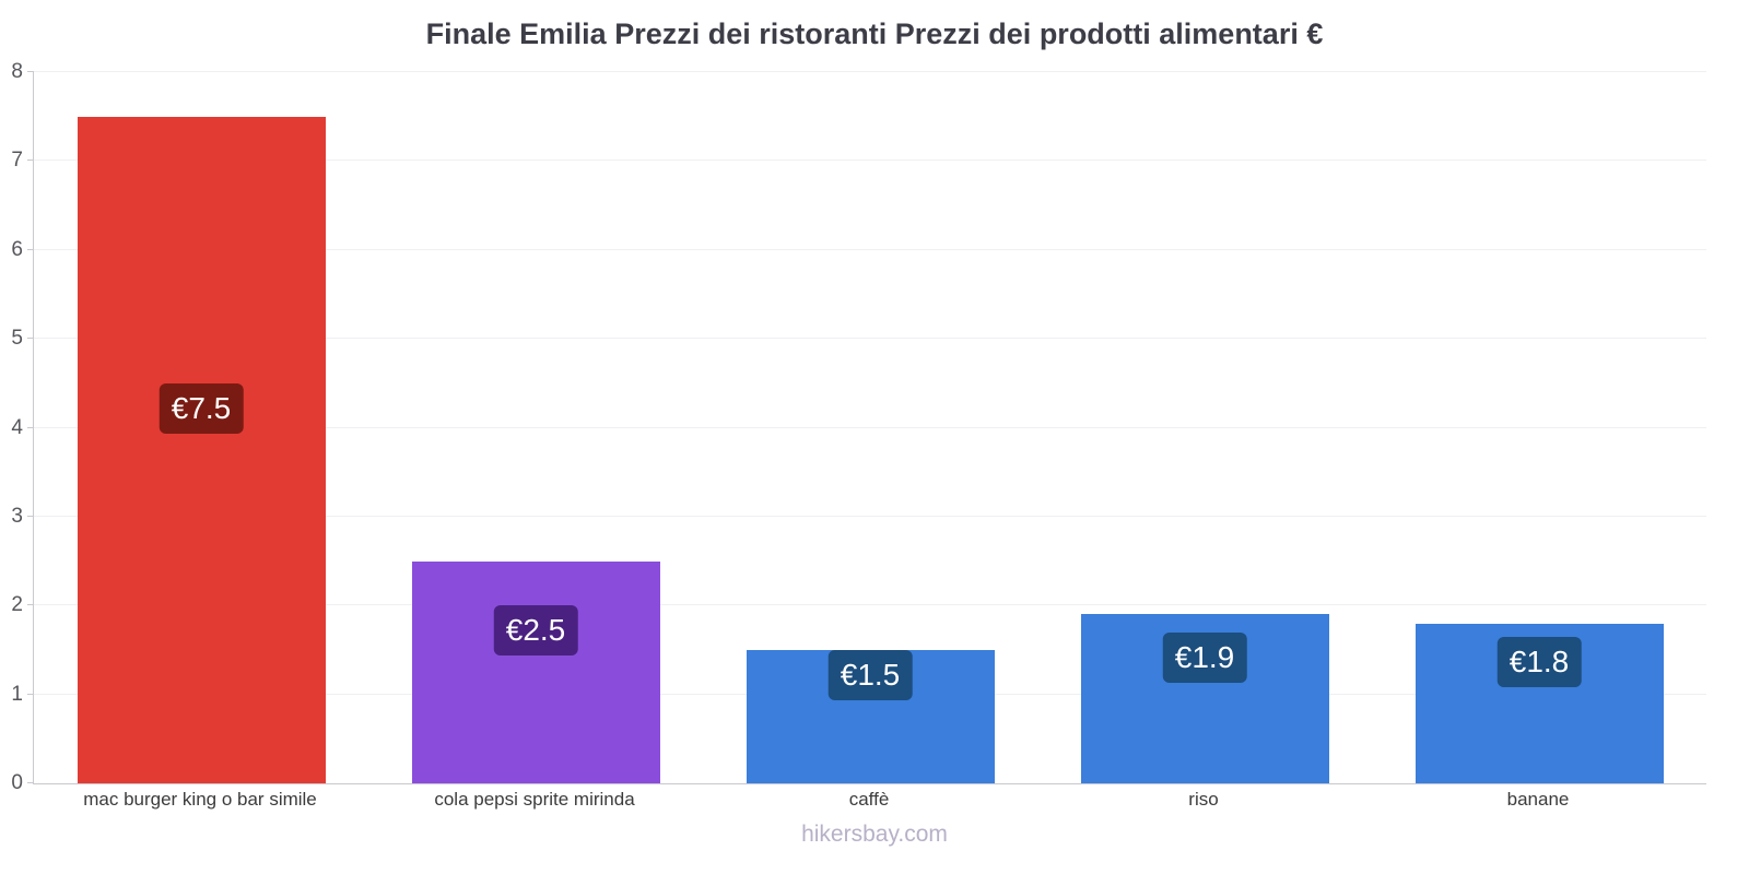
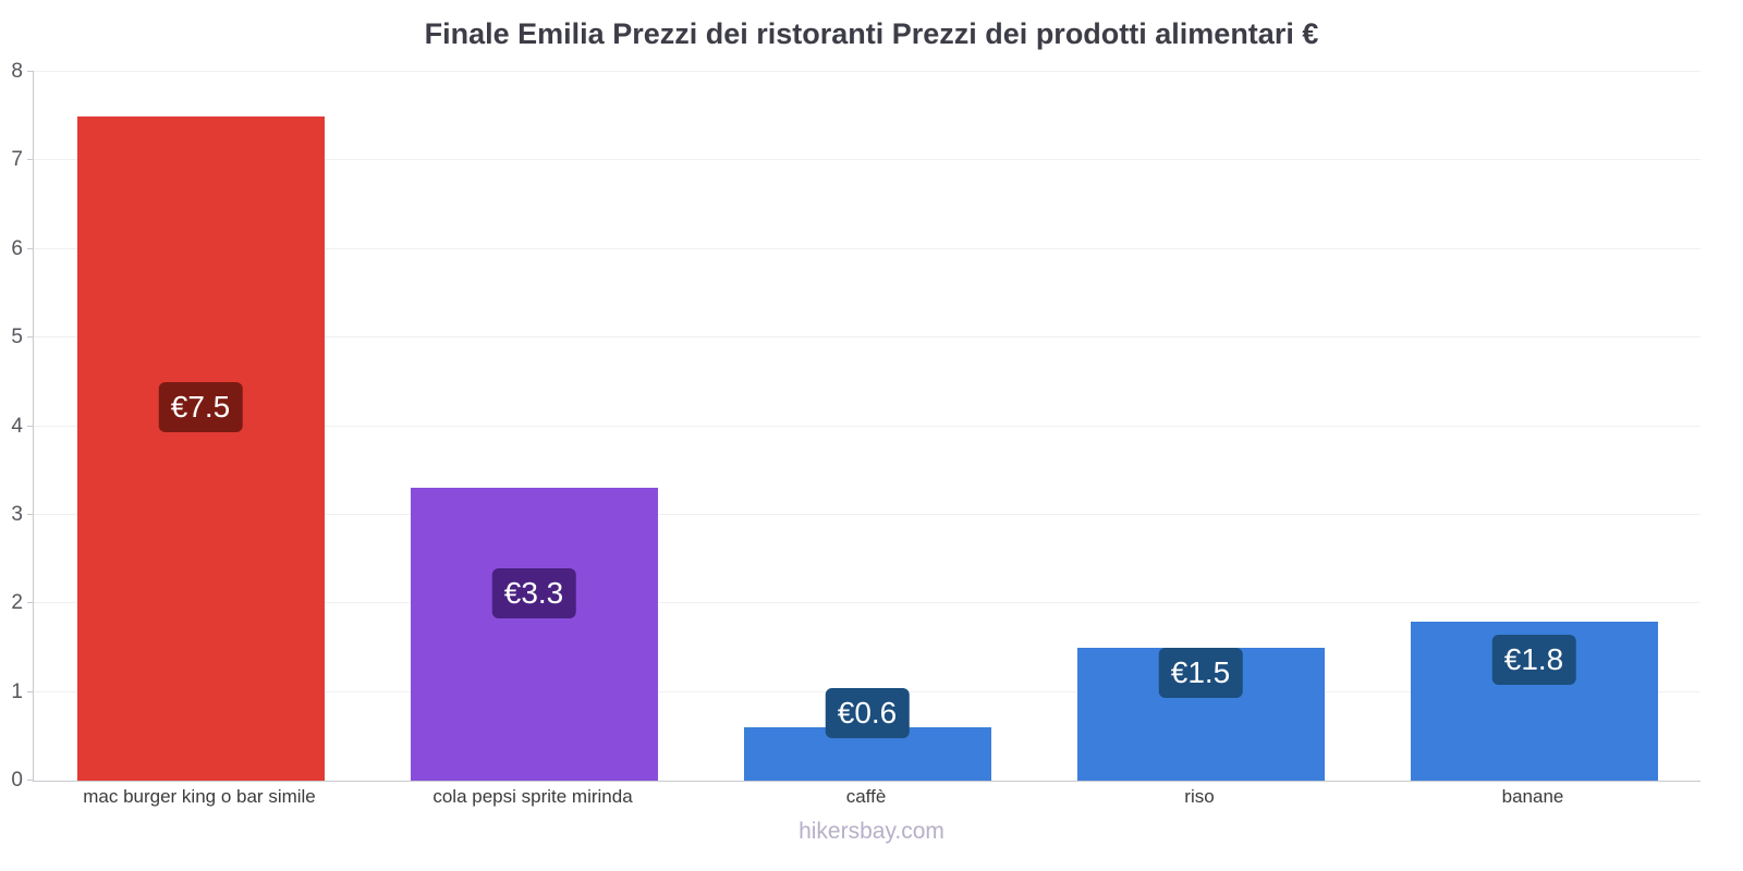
cola pepsi sprite mirinda: €2.5 -> €3.3
caffè: €1.5 -> €0.6
riso: €1.9 -> €1.5
